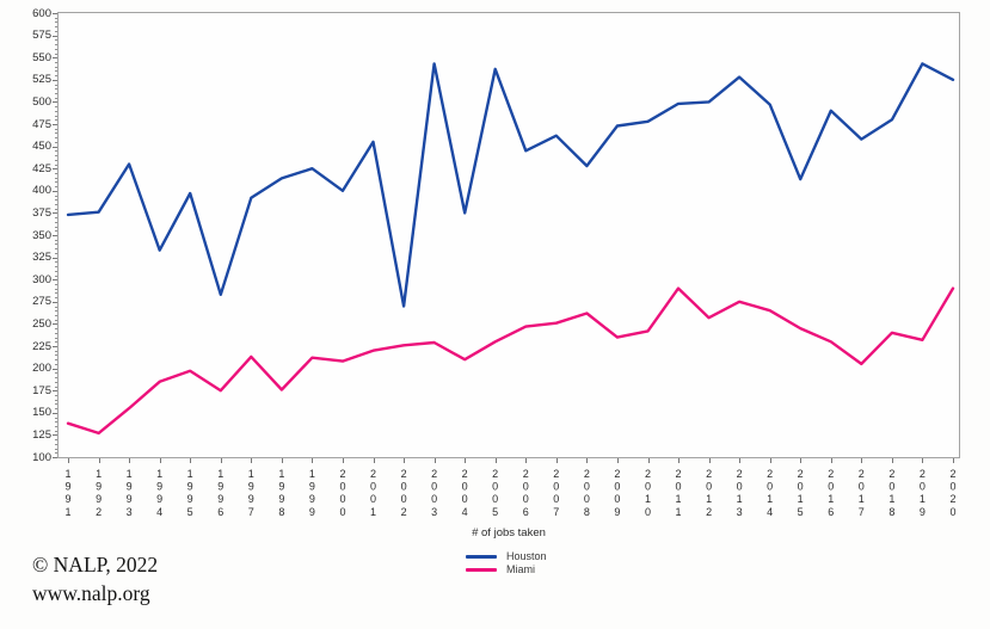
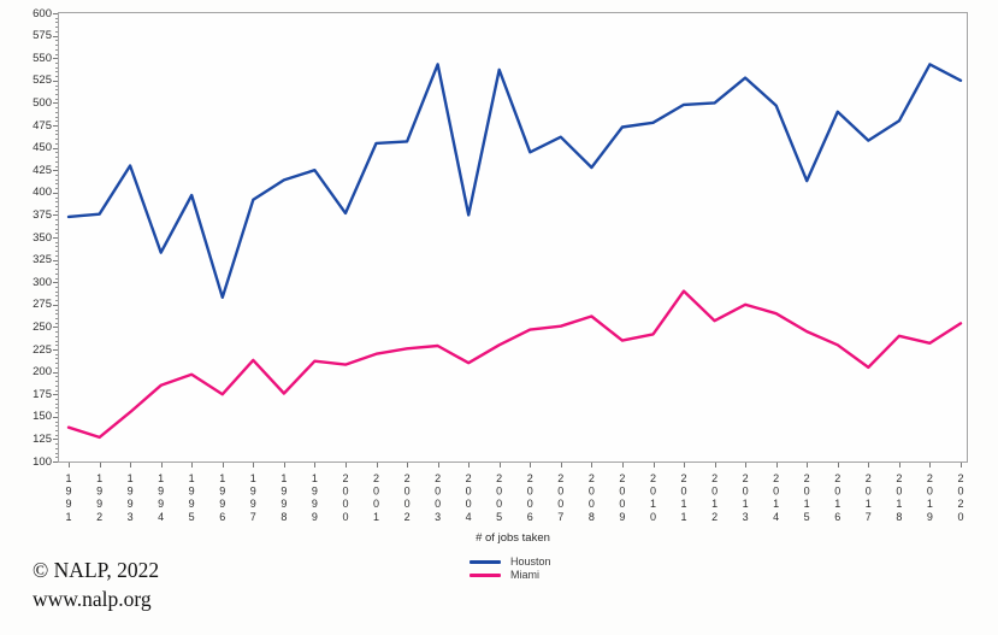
Houston/2000: 400 -> 380
Houston/2002: 270 -> 460
Miami/2020: 290 -> 250
